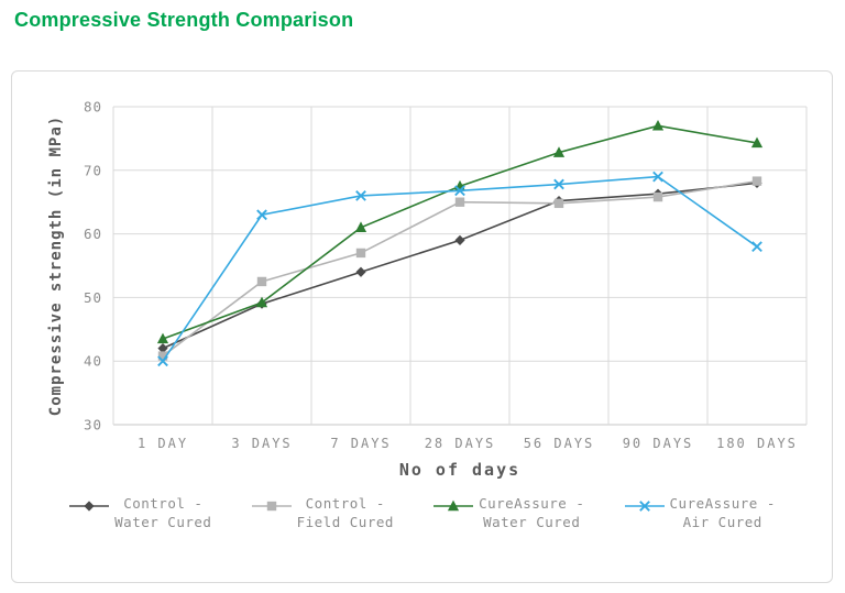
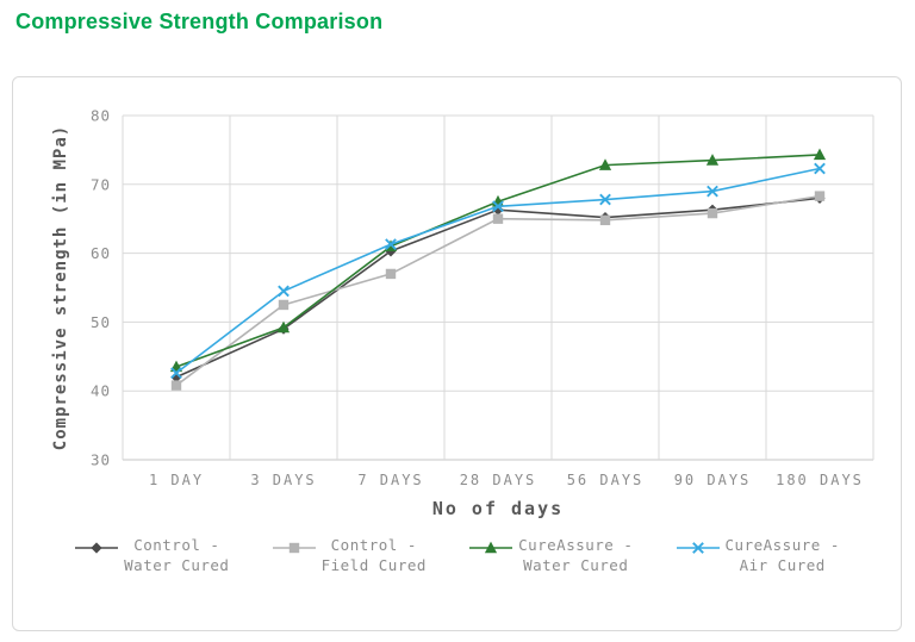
CureAssure - Air Cured/1 DAY: 40 -> 43
CureAssure - Air Cured/3 DAYS: 63 -> 54
Control - Water Cured/7 DAYS: 54 -> 60
CureAssure - Air Cured/7 DAYS: 66 -> 61
Control - Water Cured/28 DAYS: 59 -> 66
CureAssure - Water Cured/90 DAYS: 77 -> 74
CureAssure - Air Cured/180 DAYS: 58 -> 72
